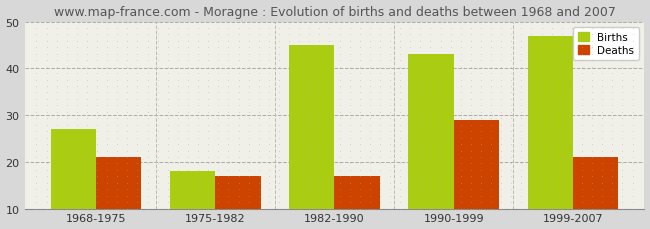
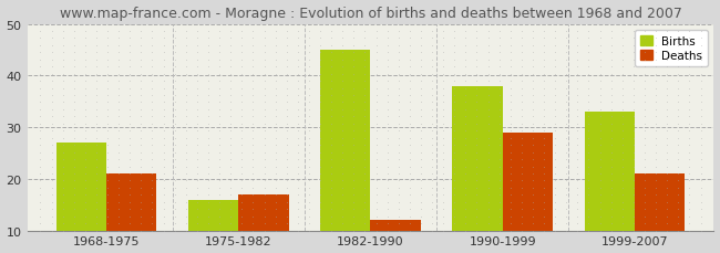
Births/1975-1982: 18 -> 16
Deaths/1982-1990: 17 -> 12
Births/1990-1999: 43 -> 38
Births/1999-2007: 47 -> 33
